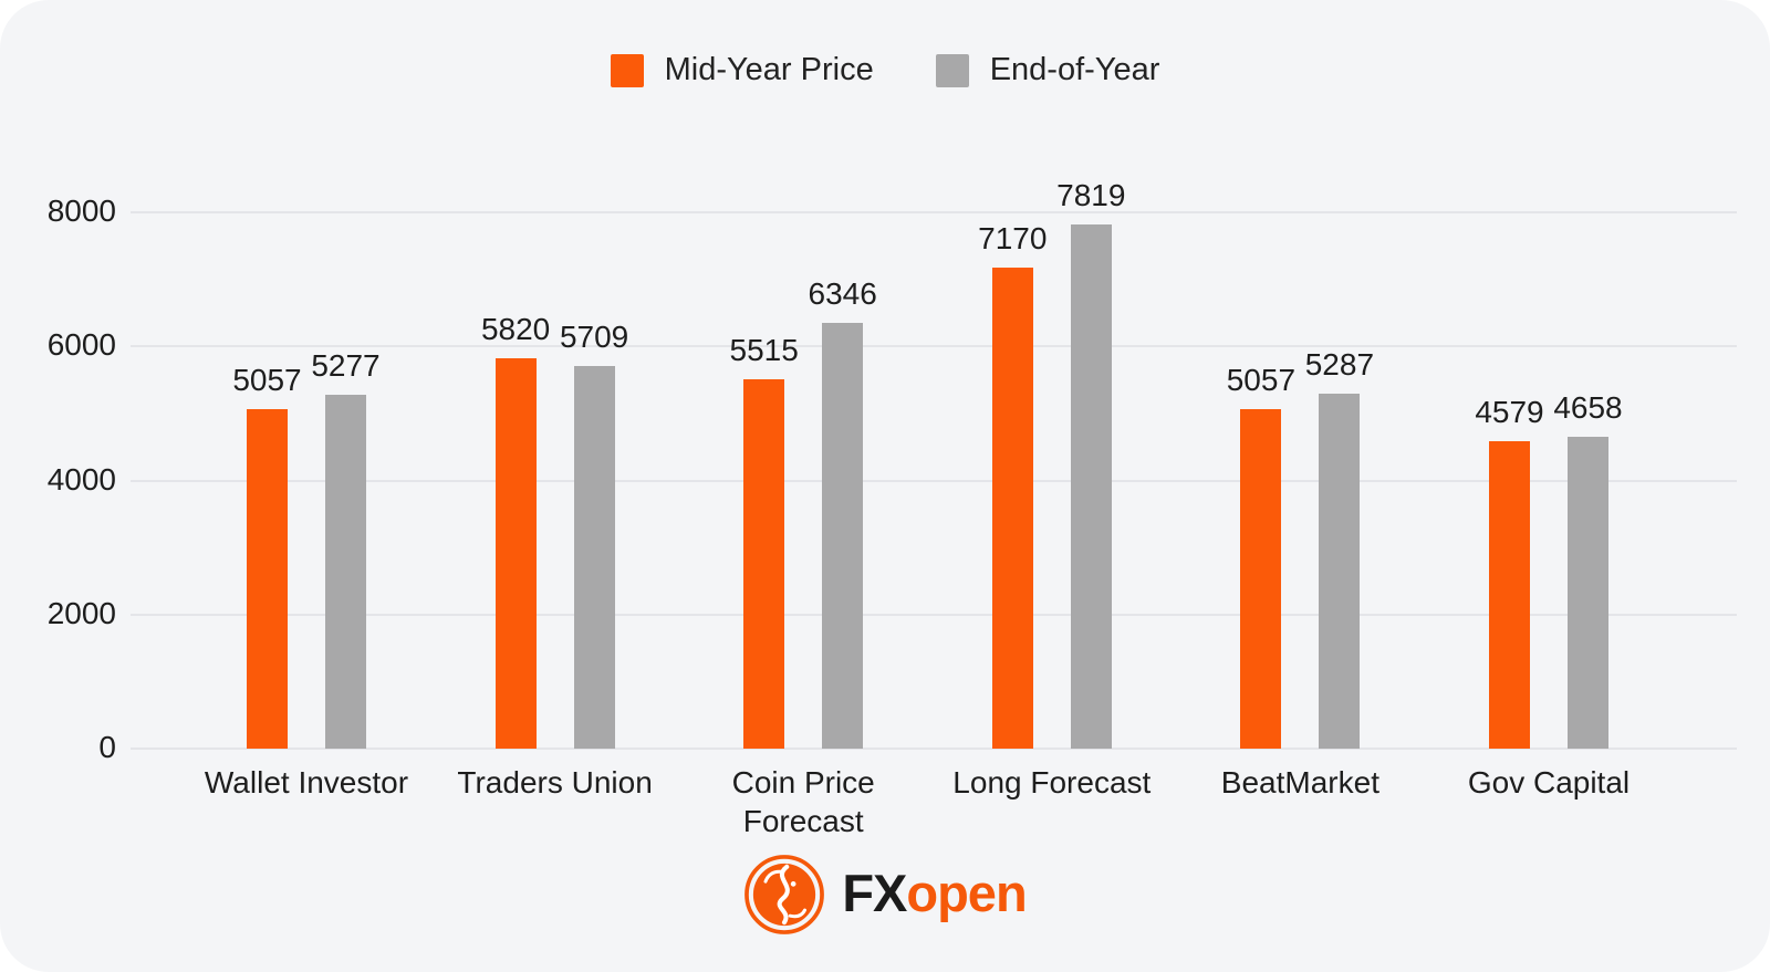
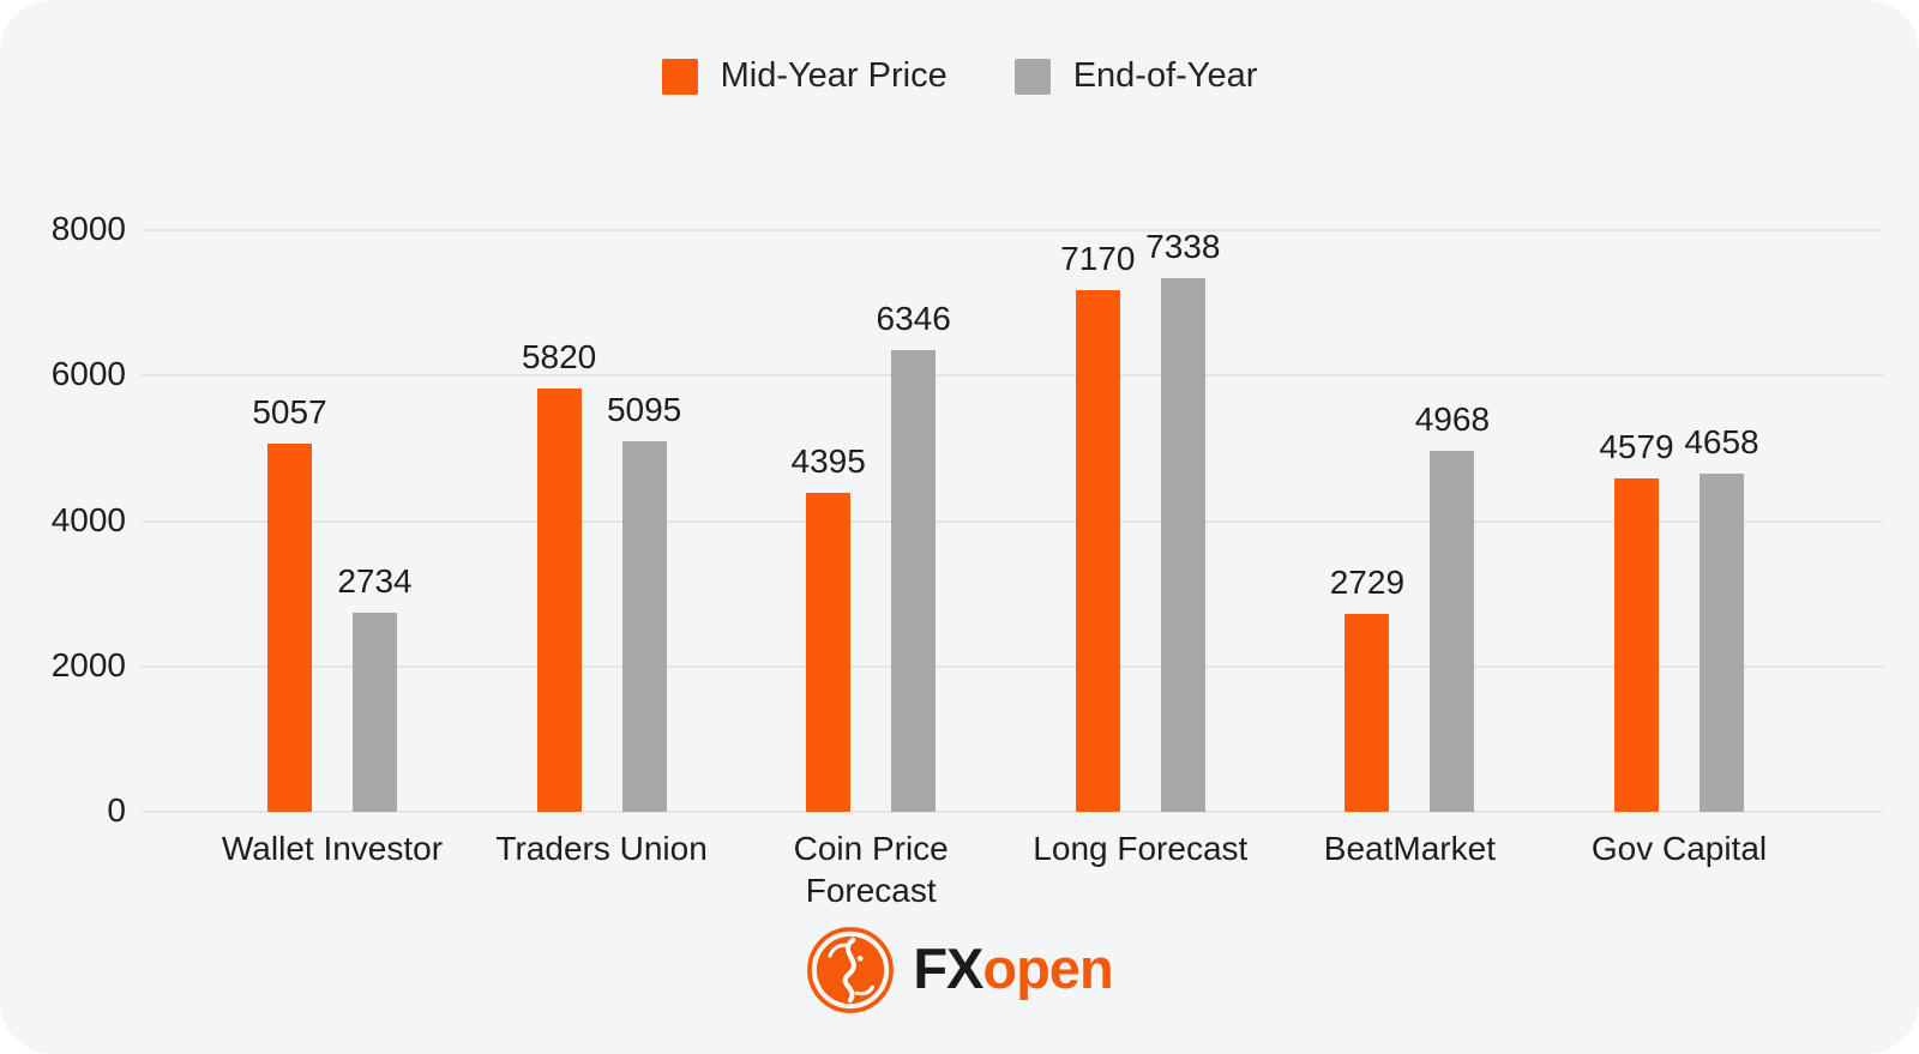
End-of-Year/Wallet Investor: 5277 -> 2734
End-of-Year/Traders Union: 5709 -> 5095
Mid-Year Price/Coin Price Forecast: 5515 -> 4395
End-of-Year/Long Forecast: 7819 -> 7338
Mid-Year Price/BeatMarket: 5057 -> 2729
End-of-Year/BeatMarket: 5287 -> 4968
